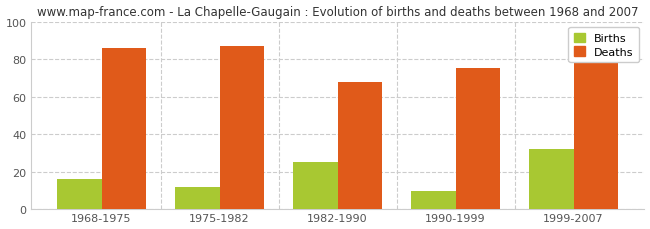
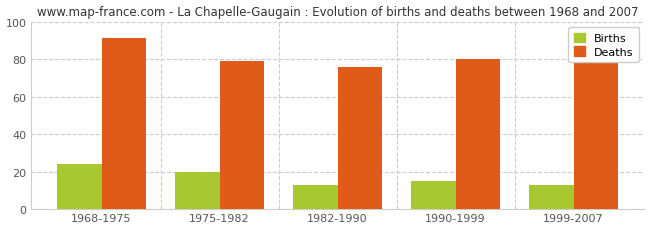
Births/1968-1975: 16 -> 24
Deaths/1968-1975: 86 -> 91
Births/1975-1982: 12 -> 20
Deaths/1975-1982: 87 -> 79
Births/1982-1990: 25 -> 13
Deaths/1982-1990: 68 -> 76
Births/1990-1999: 10 -> 15
Deaths/1990-1999: 75 -> 80
Births/1999-2007: 32 -> 13
